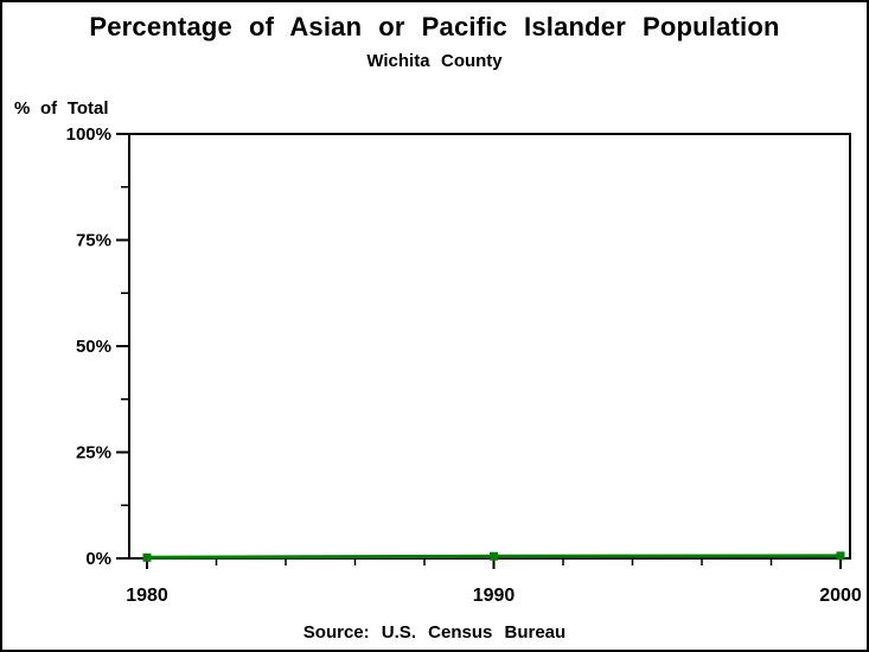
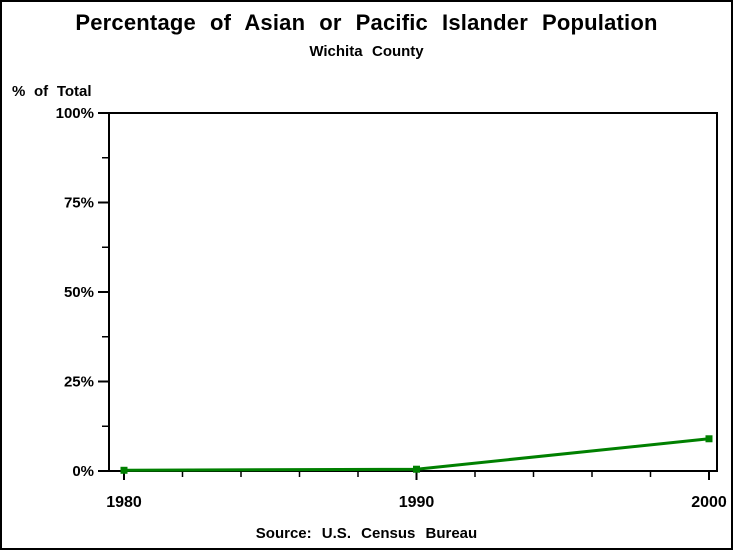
2000: 1% -> 9%
